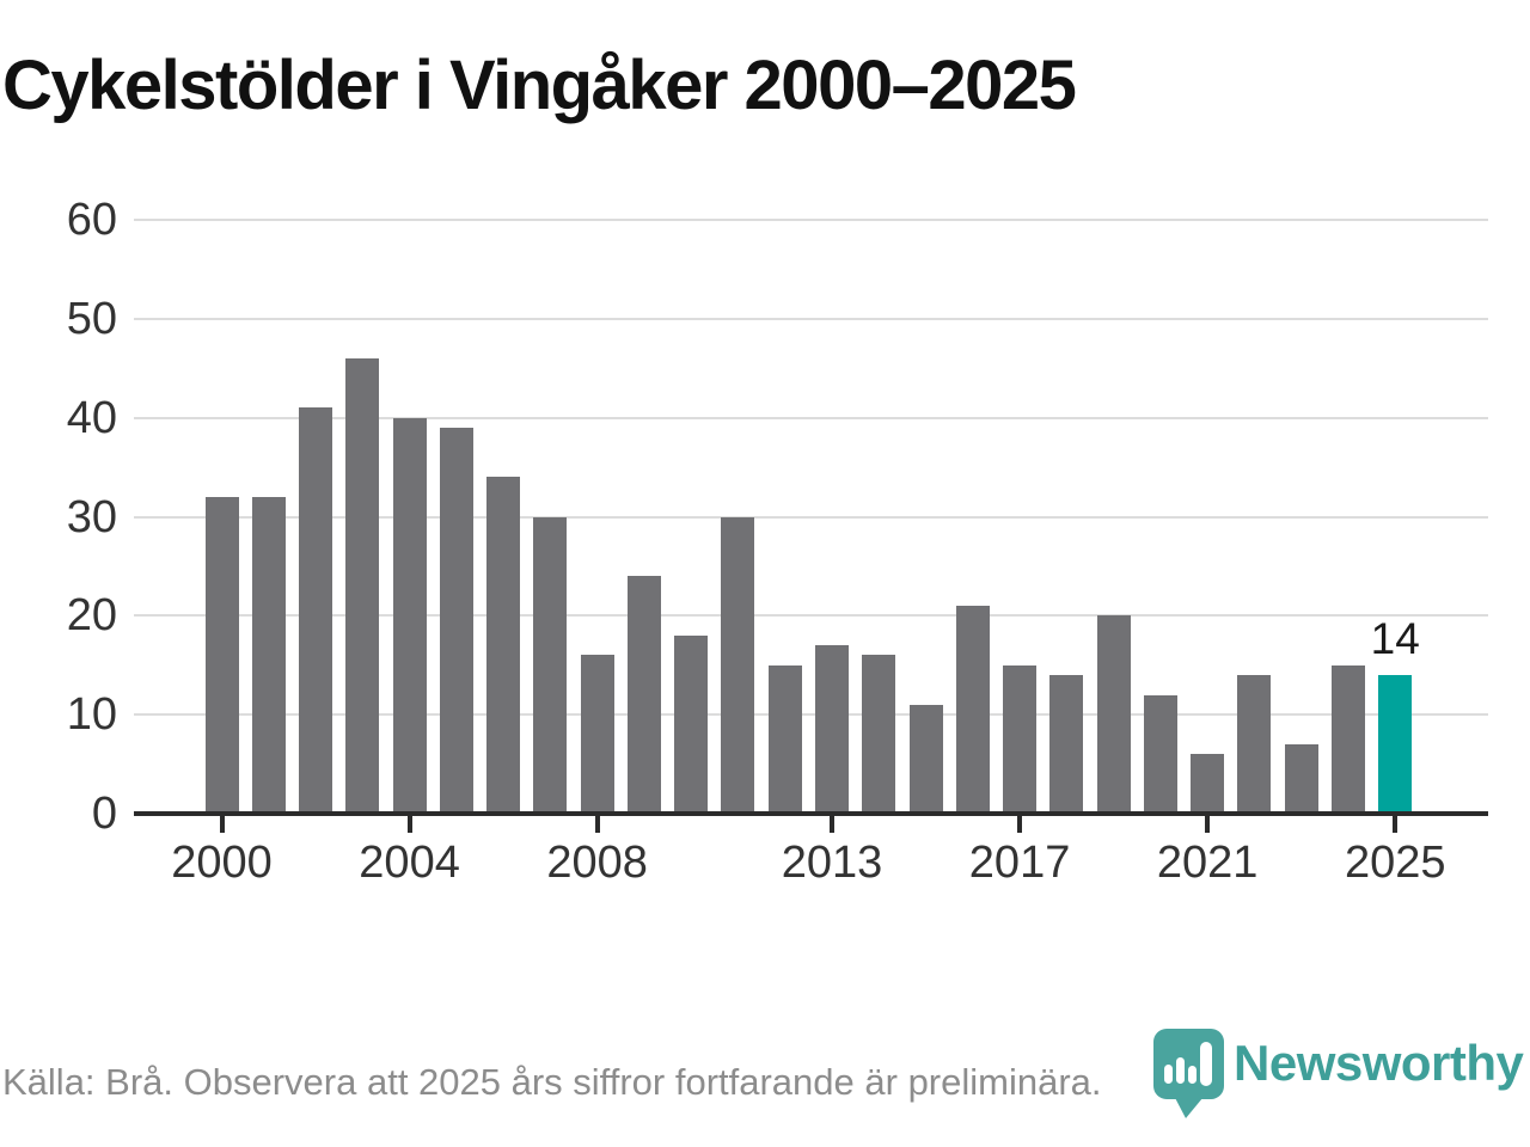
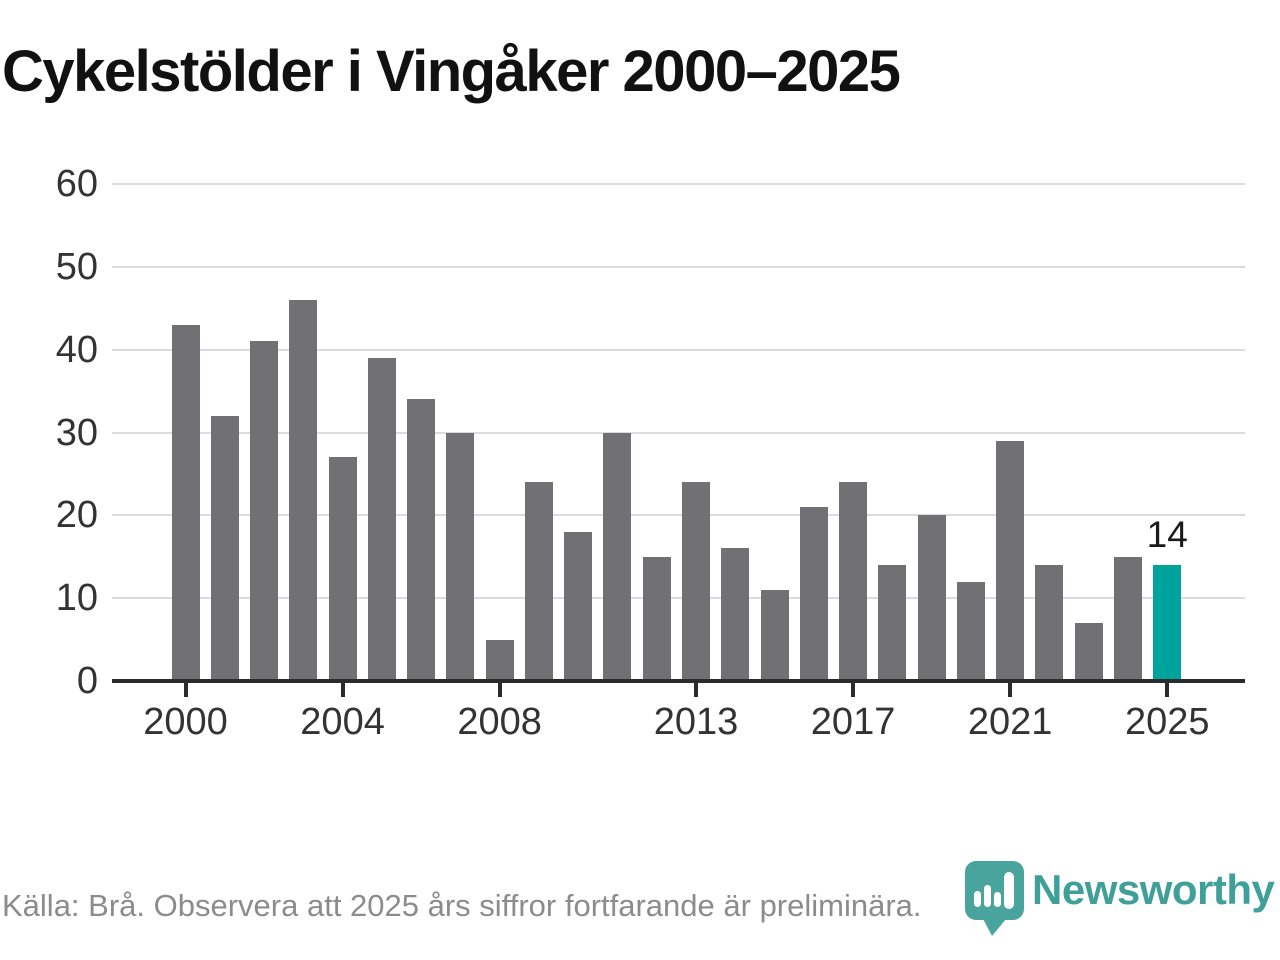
2000: 32 -> 43
2004: 40 -> 27
2008: 16 -> 5
2013: 17 -> 24
2017: 15 -> 24
2021: 6 -> 29
